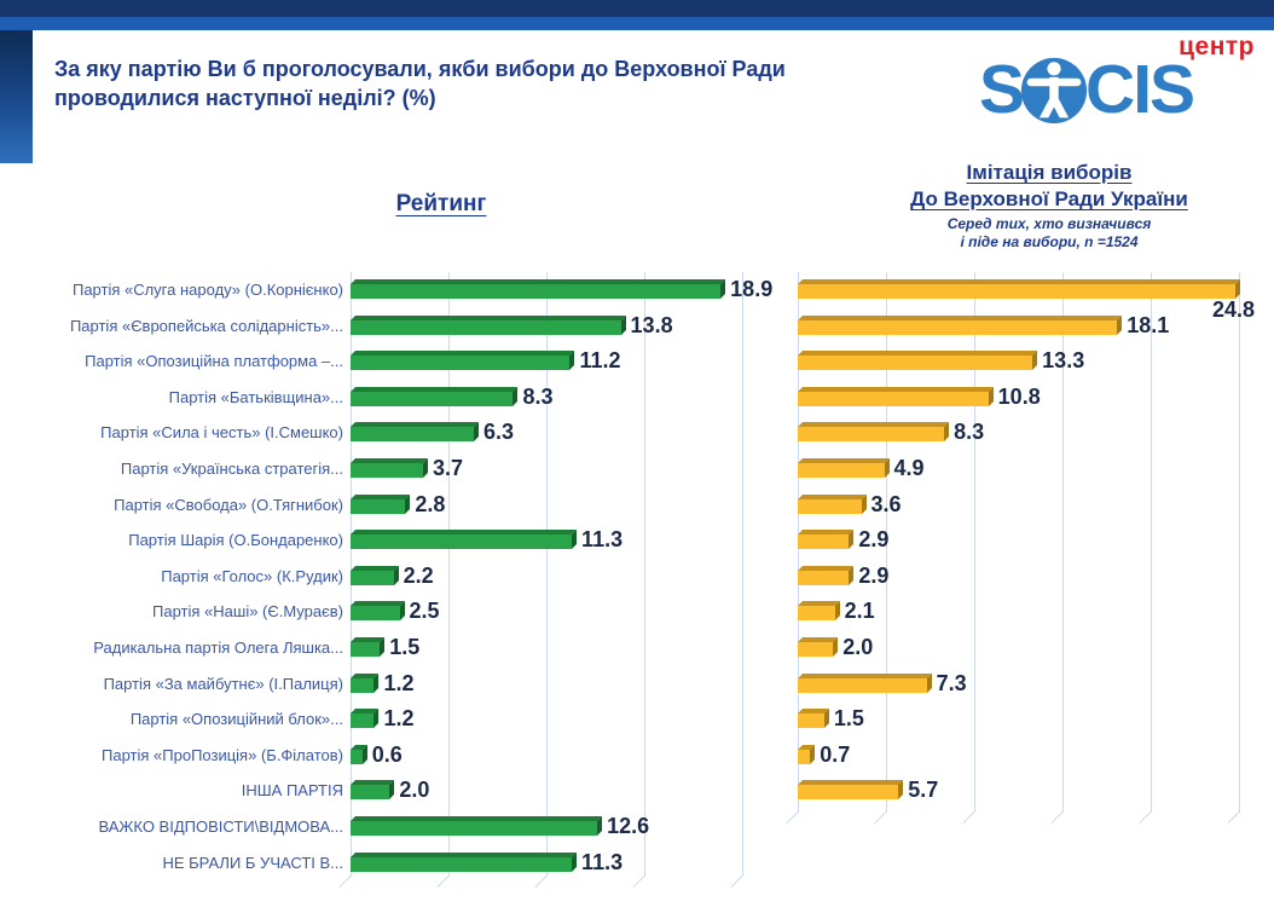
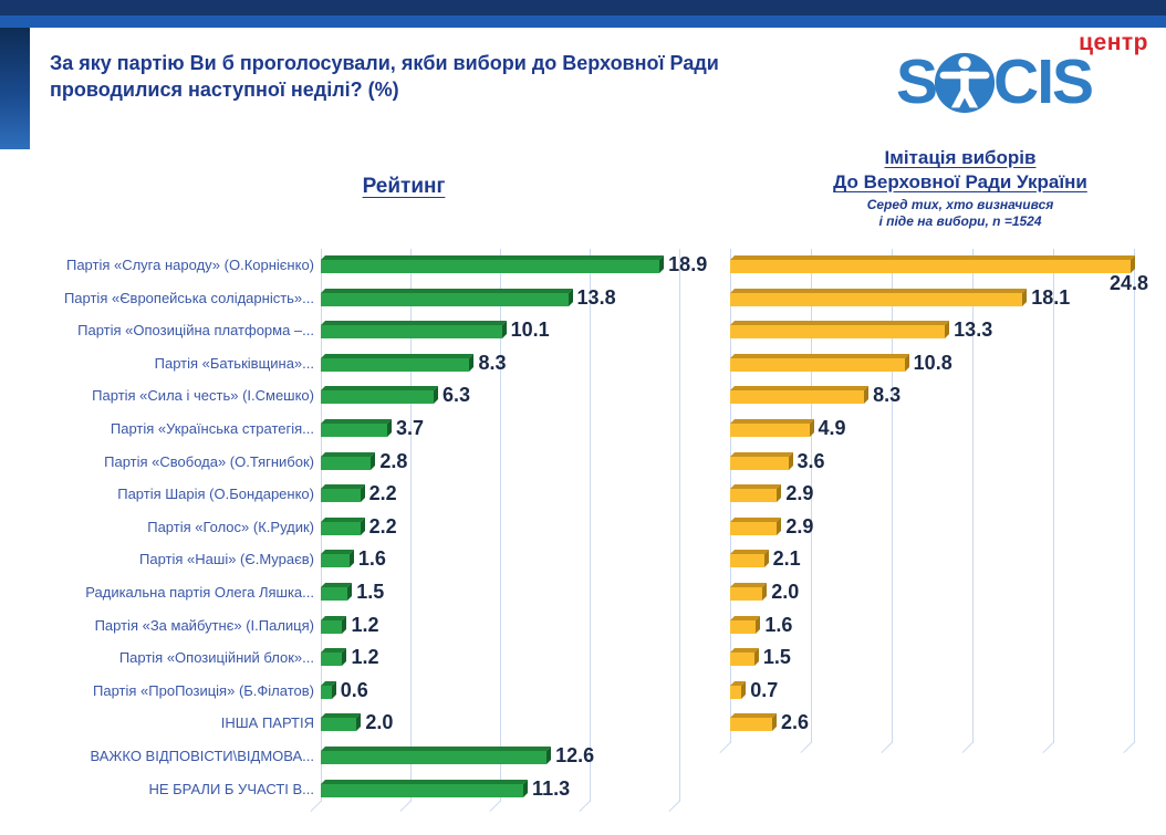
Рейтинг/Партія «Опозиційна платформа –...: 11.2 -> 10.1
Рейтинг/Партія Шарія (О.Бондаренко): 11.3 -> 2.2
Рейтинг/Партія «Наші» (Є.Мураєв): 2.5 -> 1.6
Імітація виборів/Партія «За майбутнє» (І.Палиця): 7.3 -> 1.6
Імітація виборів/ІНША ПАРТІЯ: 5.7 -> 2.6
